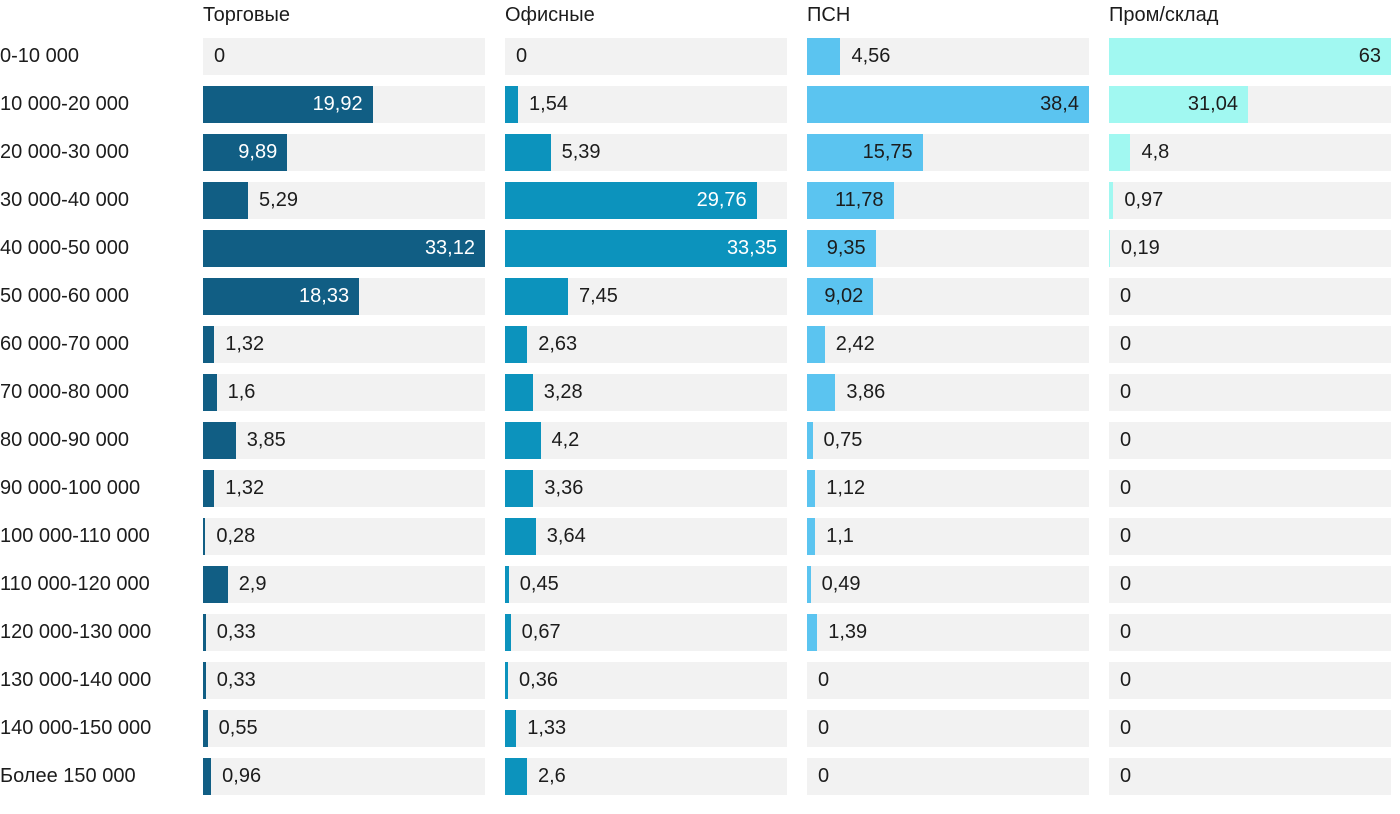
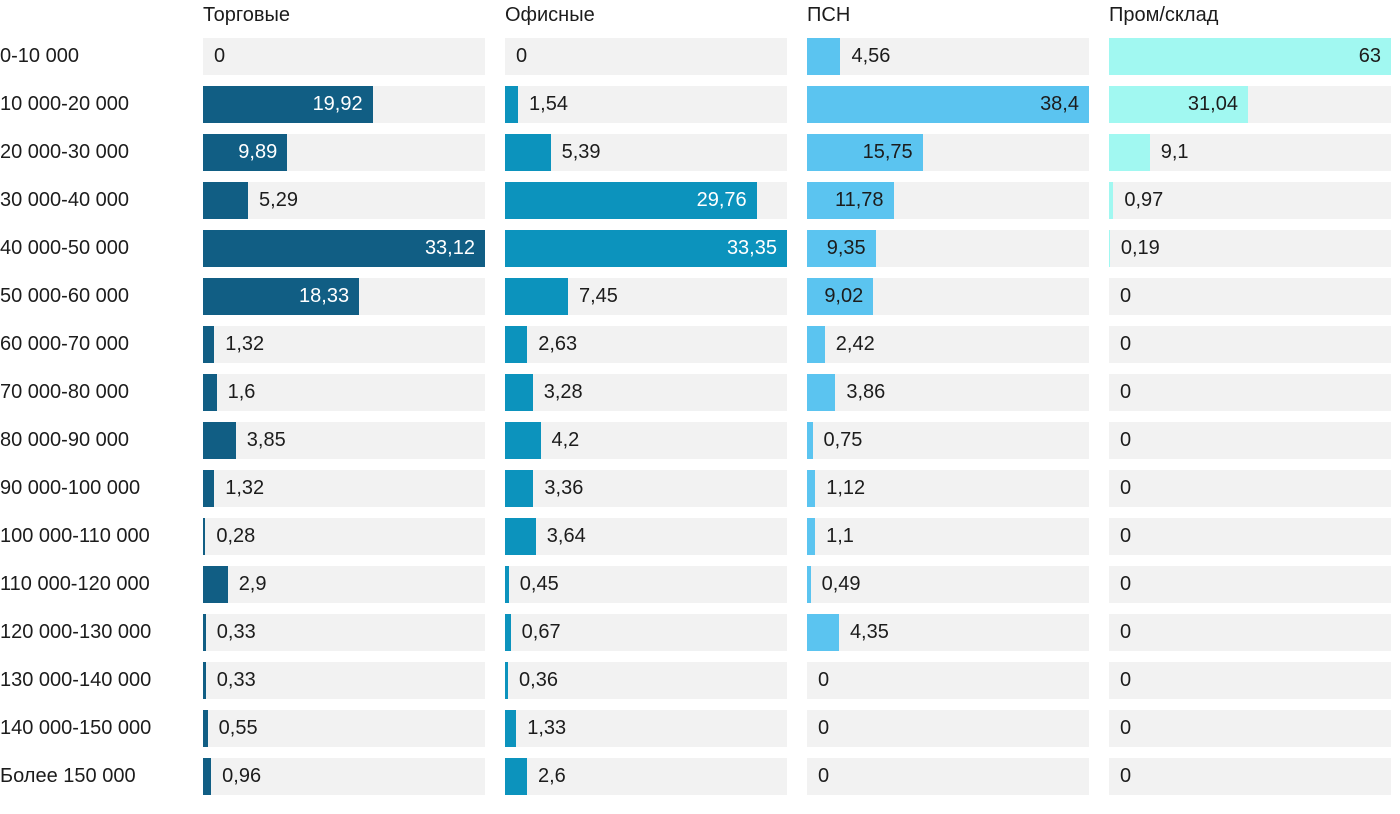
Пром/склад/20 000-30 000: 4,8 -> 9,1
ПСН/120 000-130 000: 1,39 -> 4,35
